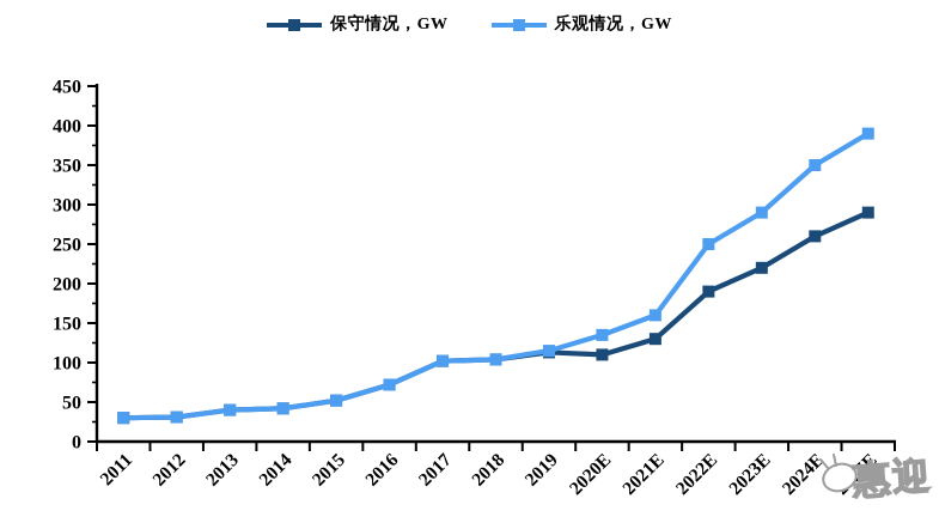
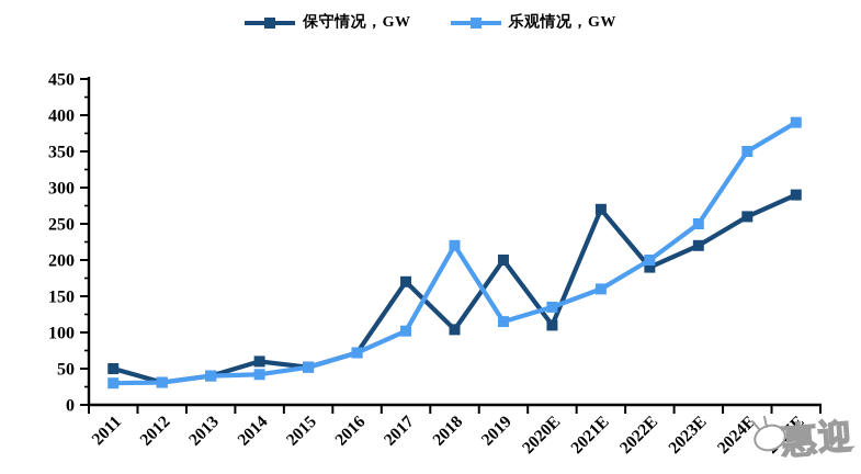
保守情况，GW/2011: 30 -> 50
保守情况，GW/2014: 40 -> 60
保守情况，GW/2017: 100 -> 170
乐观情况，GW/2018: 100 -> 220
保守情况，GW/2019: 110 -> 200
保守情况，GW/2021E: 130 -> 270
乐观情况，GW/2022E: 250 -> 200
乐观情况，GW/2023E: 290 -> 250
